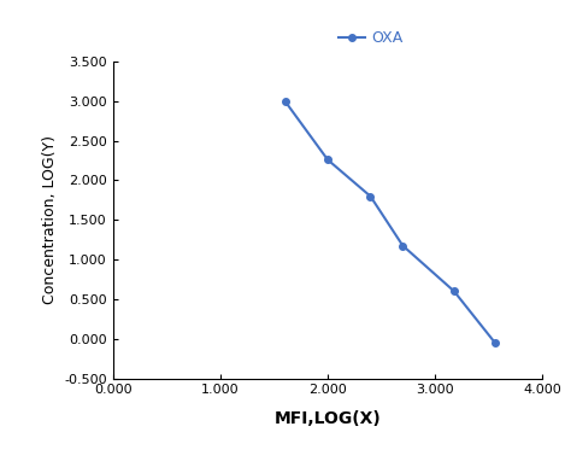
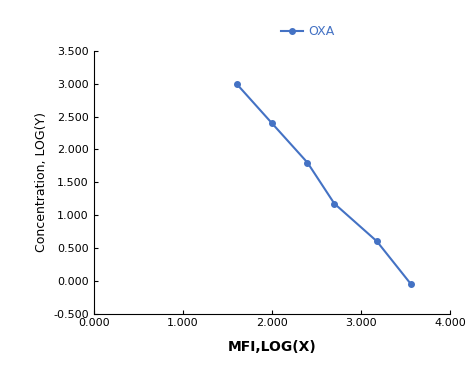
2.000: 2.26 -> 2.40
